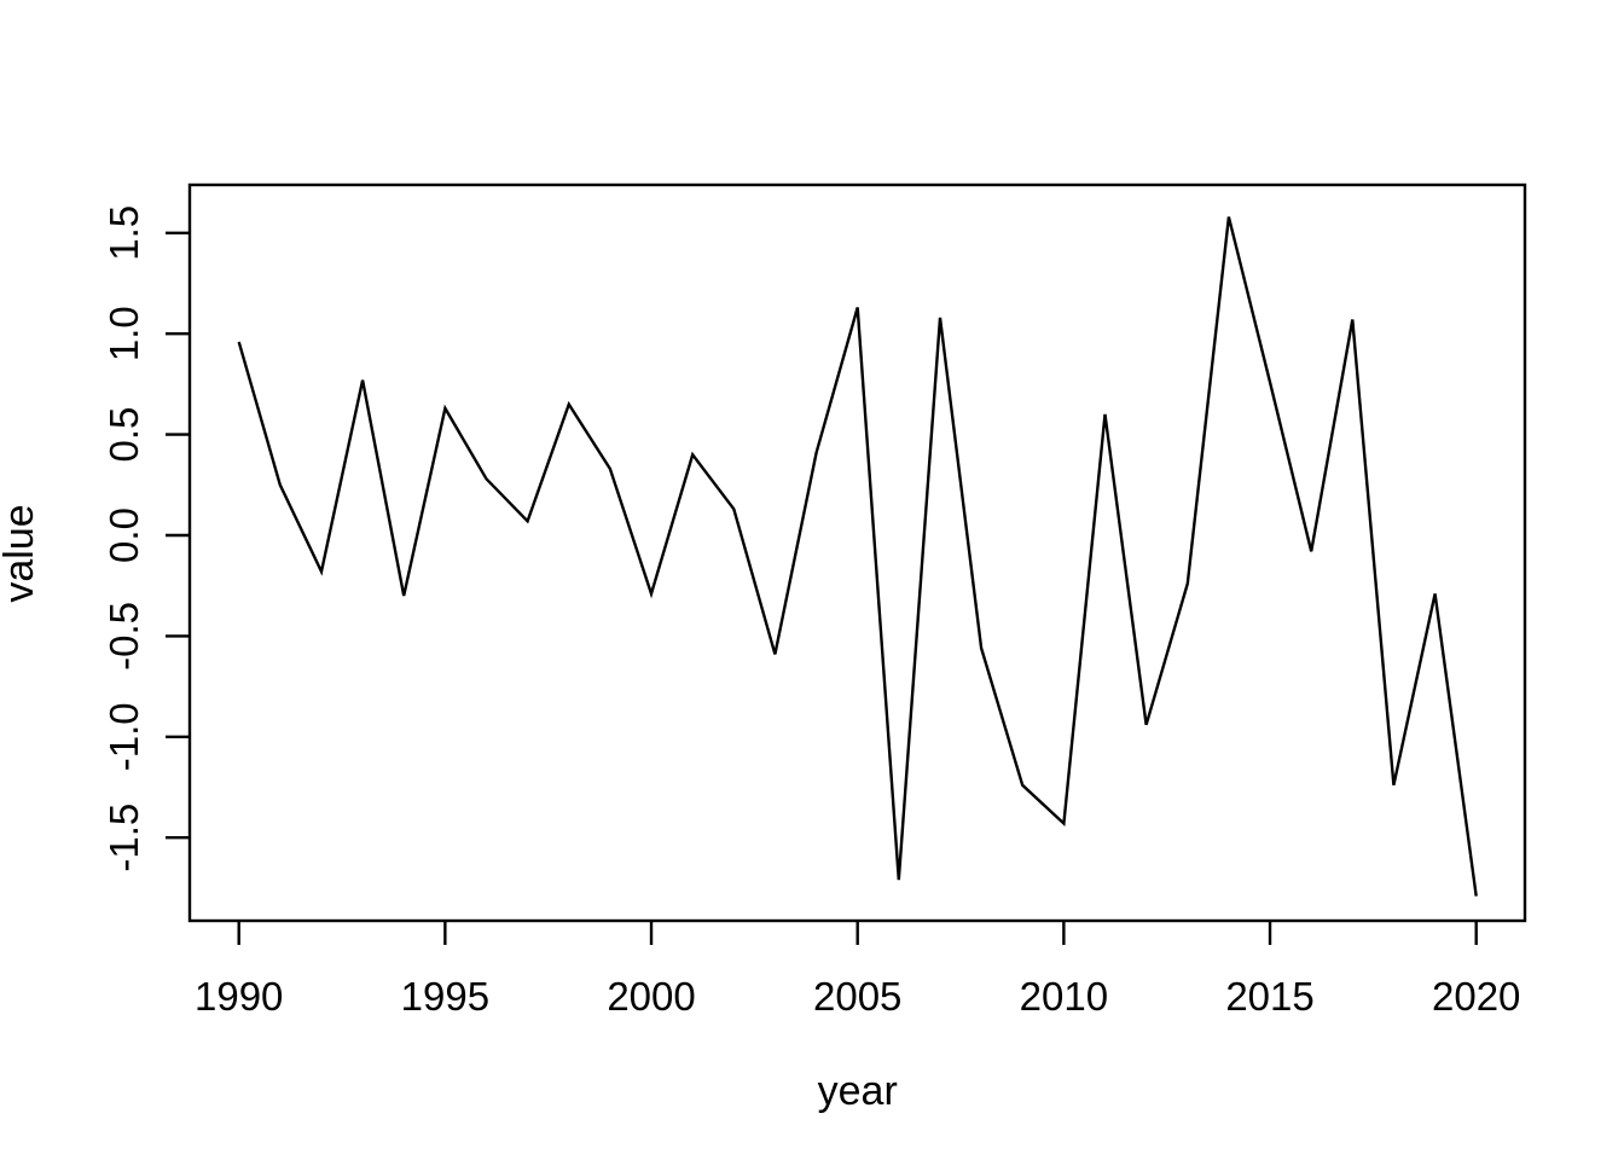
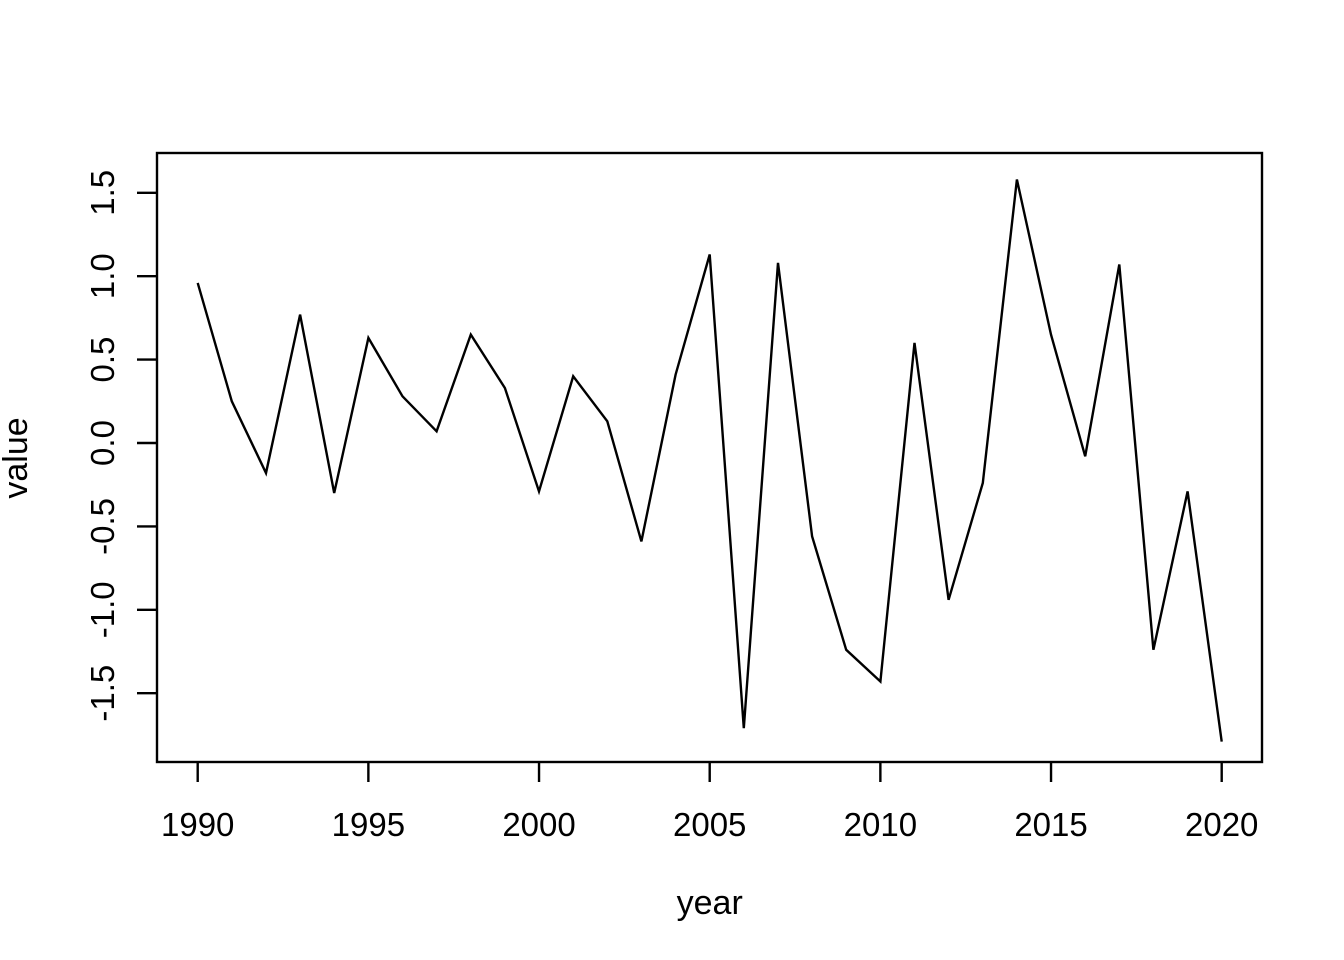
2015: 0.76 -> 0.65
